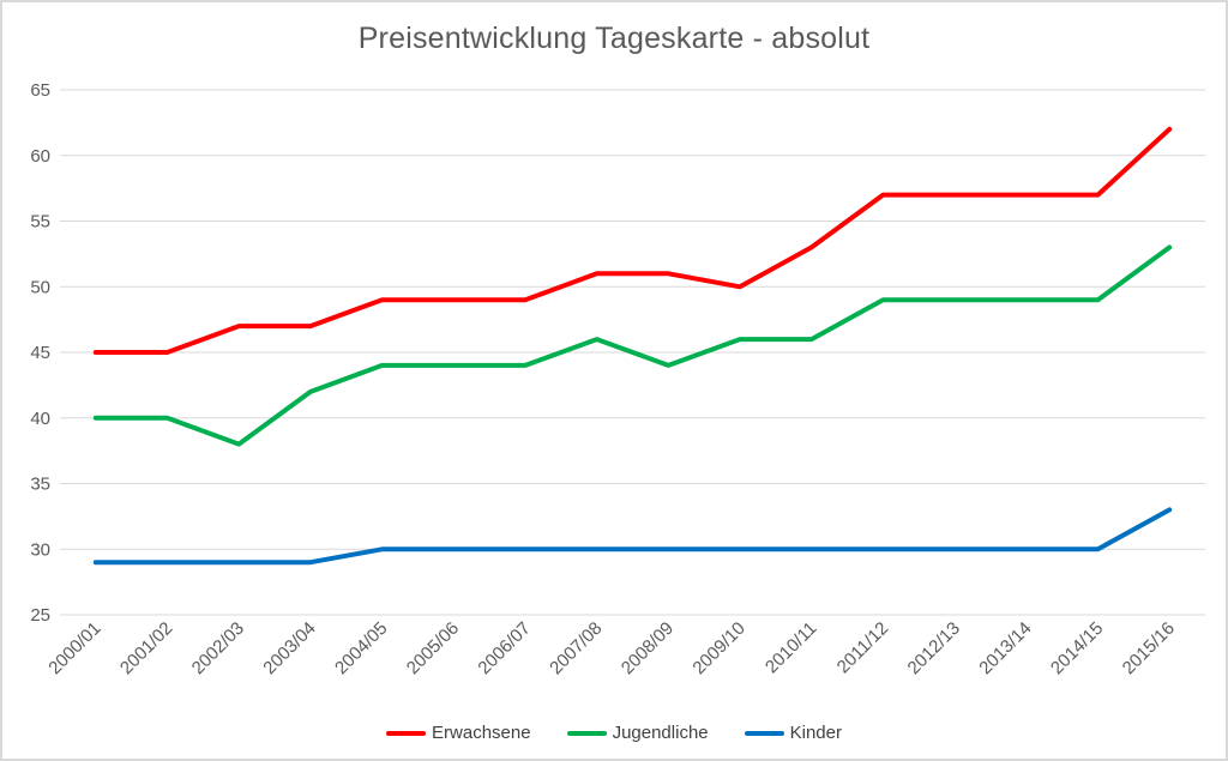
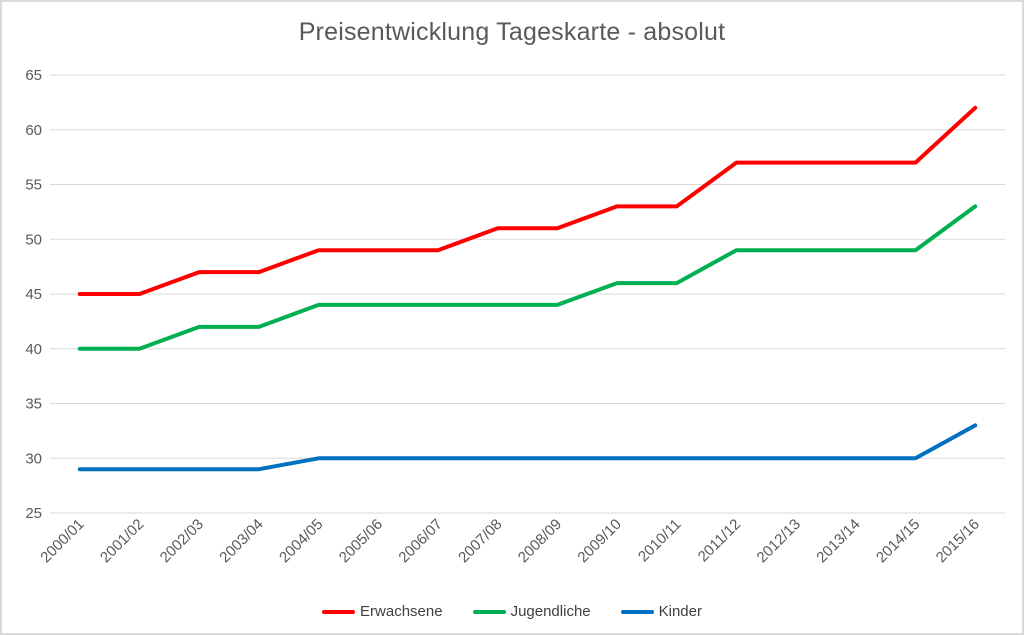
Jugendliche/2002/03: 38 -> 42
Jugendliche/2007/08: 46 -> 44
Erwachsene/2009/10: 50 -> 53
